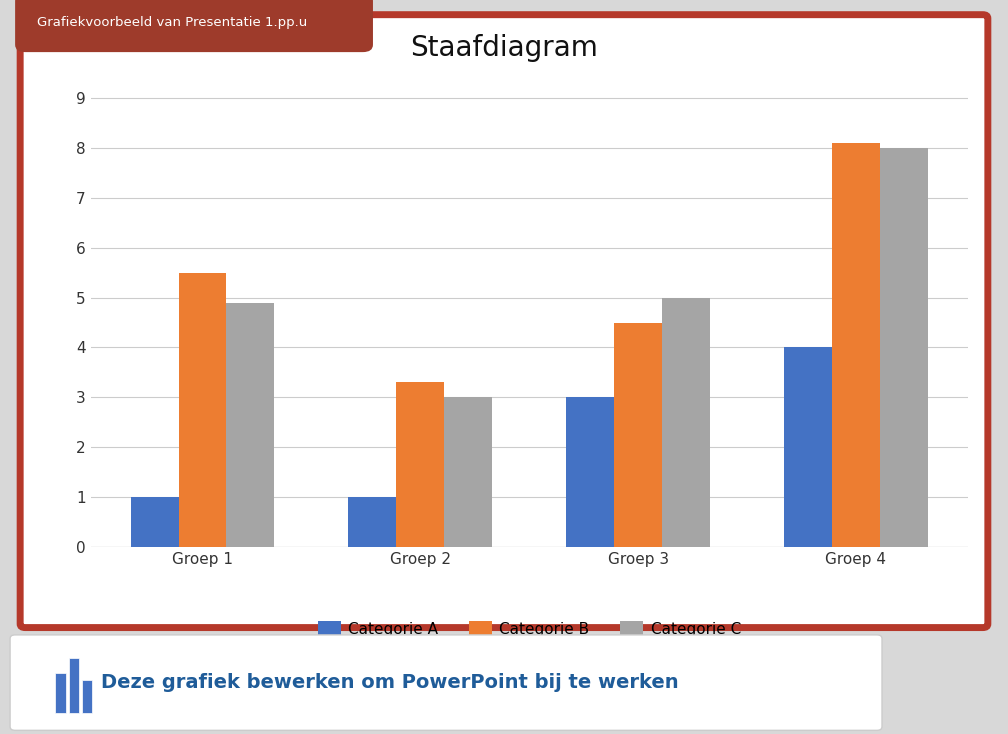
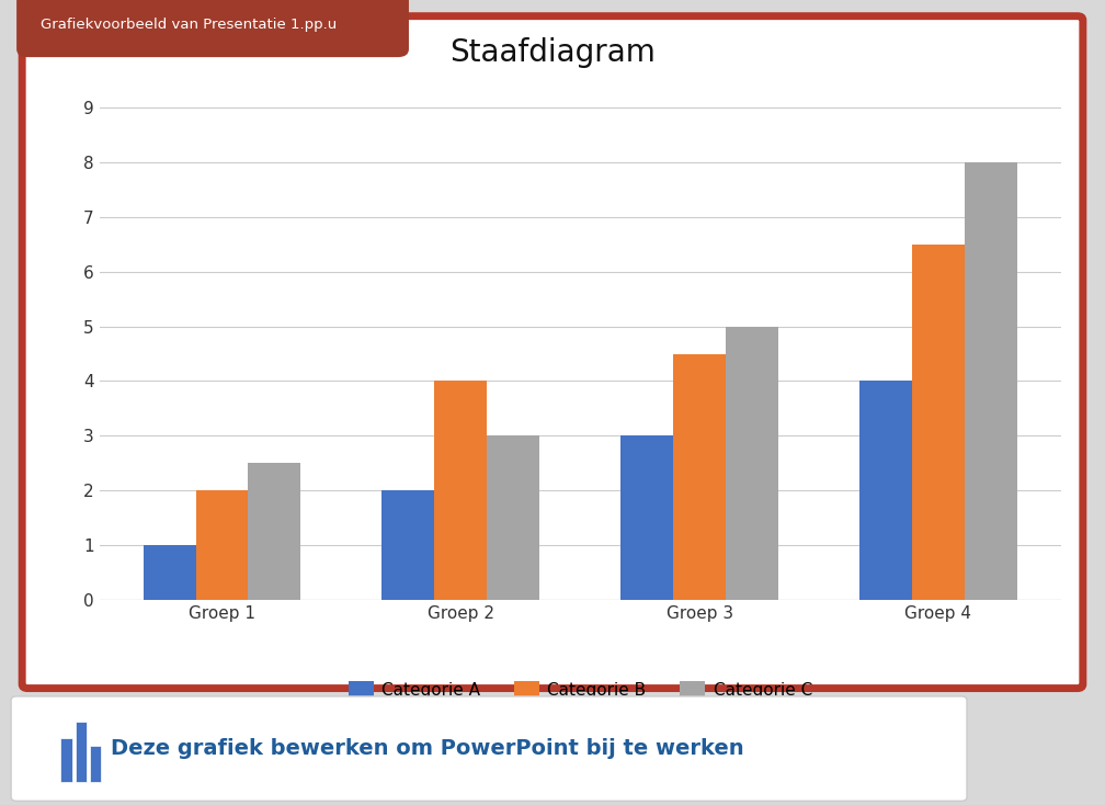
Categorie B/Groep 1: 5.5 -> 2.0
Categorie C/Groep 1: 4.9 -> 2.5
Categorie A/Groep 2: 1 -> 2
Categorie B/Groep 2: 3.3 -> 4.0
Categorie B/Groep 4: 8.1 -> 6.5
